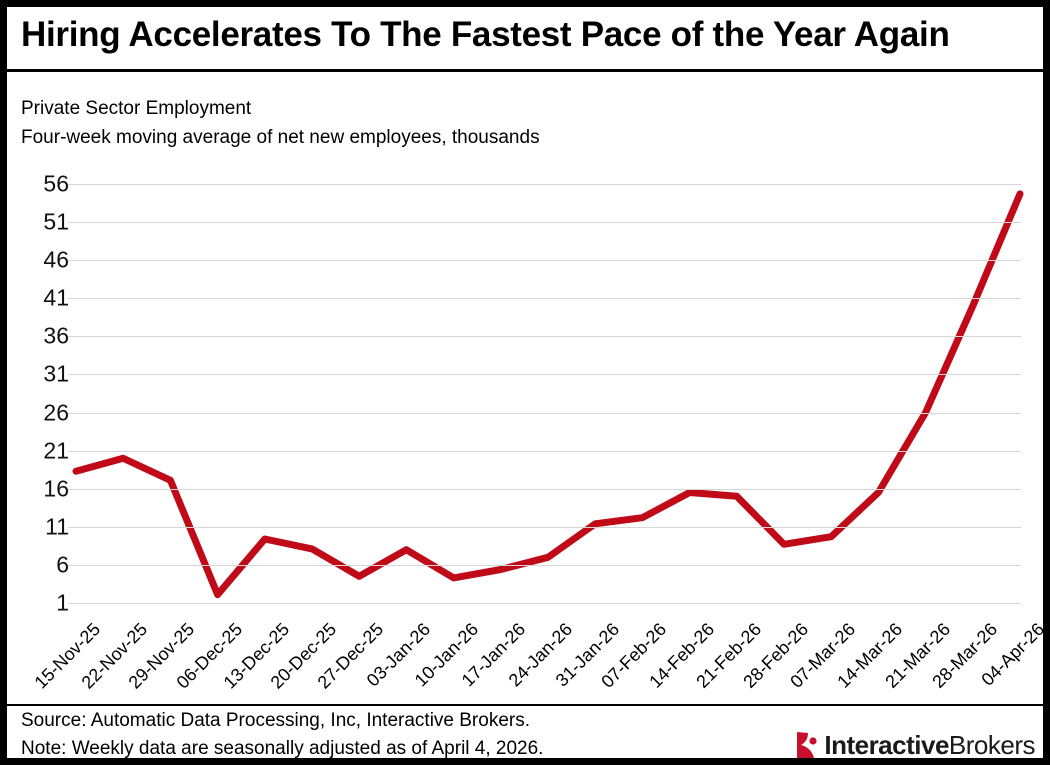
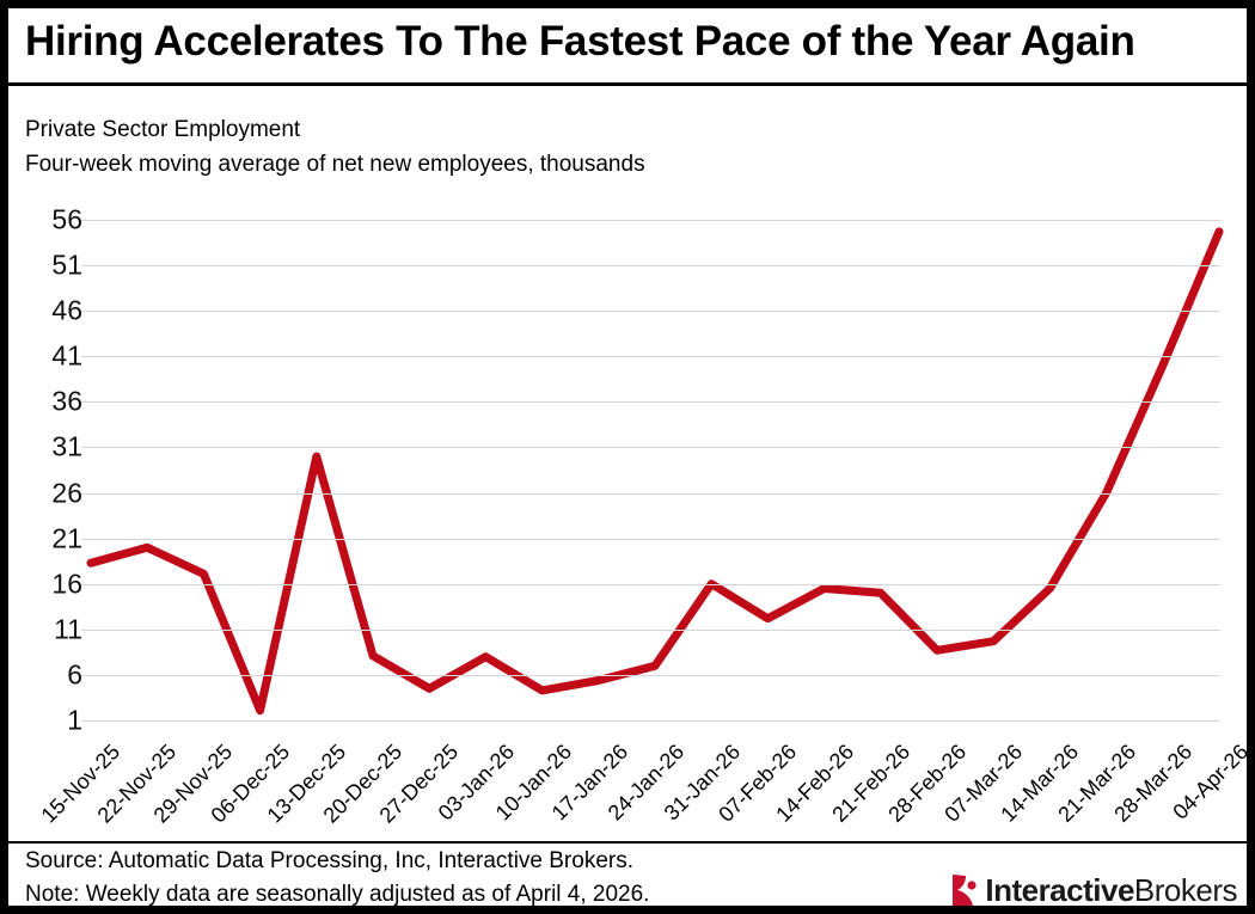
13-Dec-25: 9 -> 30
31-Jan-26: 11 -> 16
